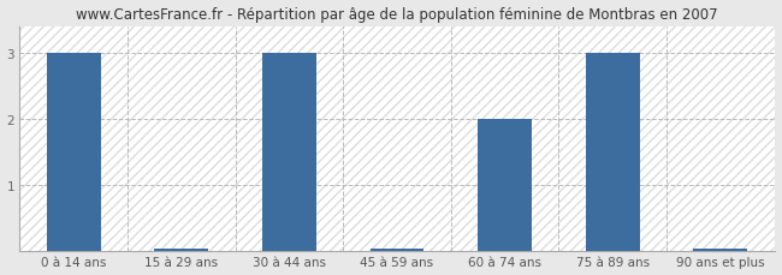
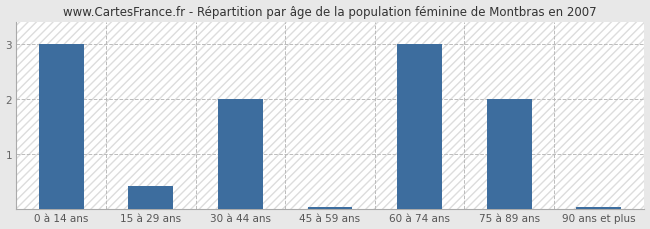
15 à 29 ans: 0.04 -> 0.42
30 à 44 ans: 3.00 -> 2.00
60 à 74 ans: 2.00 -> 3.00
75 à 89 ans: 3.00 -> 2.00
